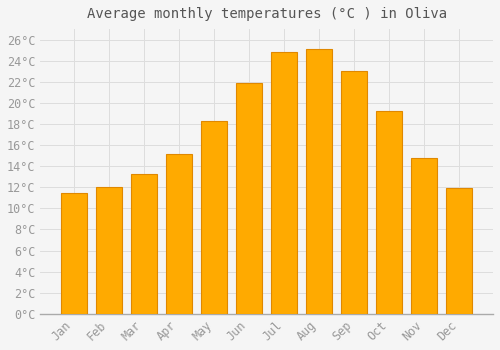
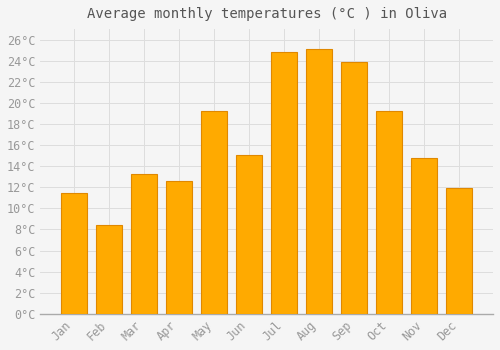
Feb: 12.0°C -> 8.4°C
Apr: 15.2°C -> 12.6°C
May: 18.3°C -> 19.2°C
Jun: 21.9°C -> 15.1°C
Sep: 23.0°C -> 23.9°C
